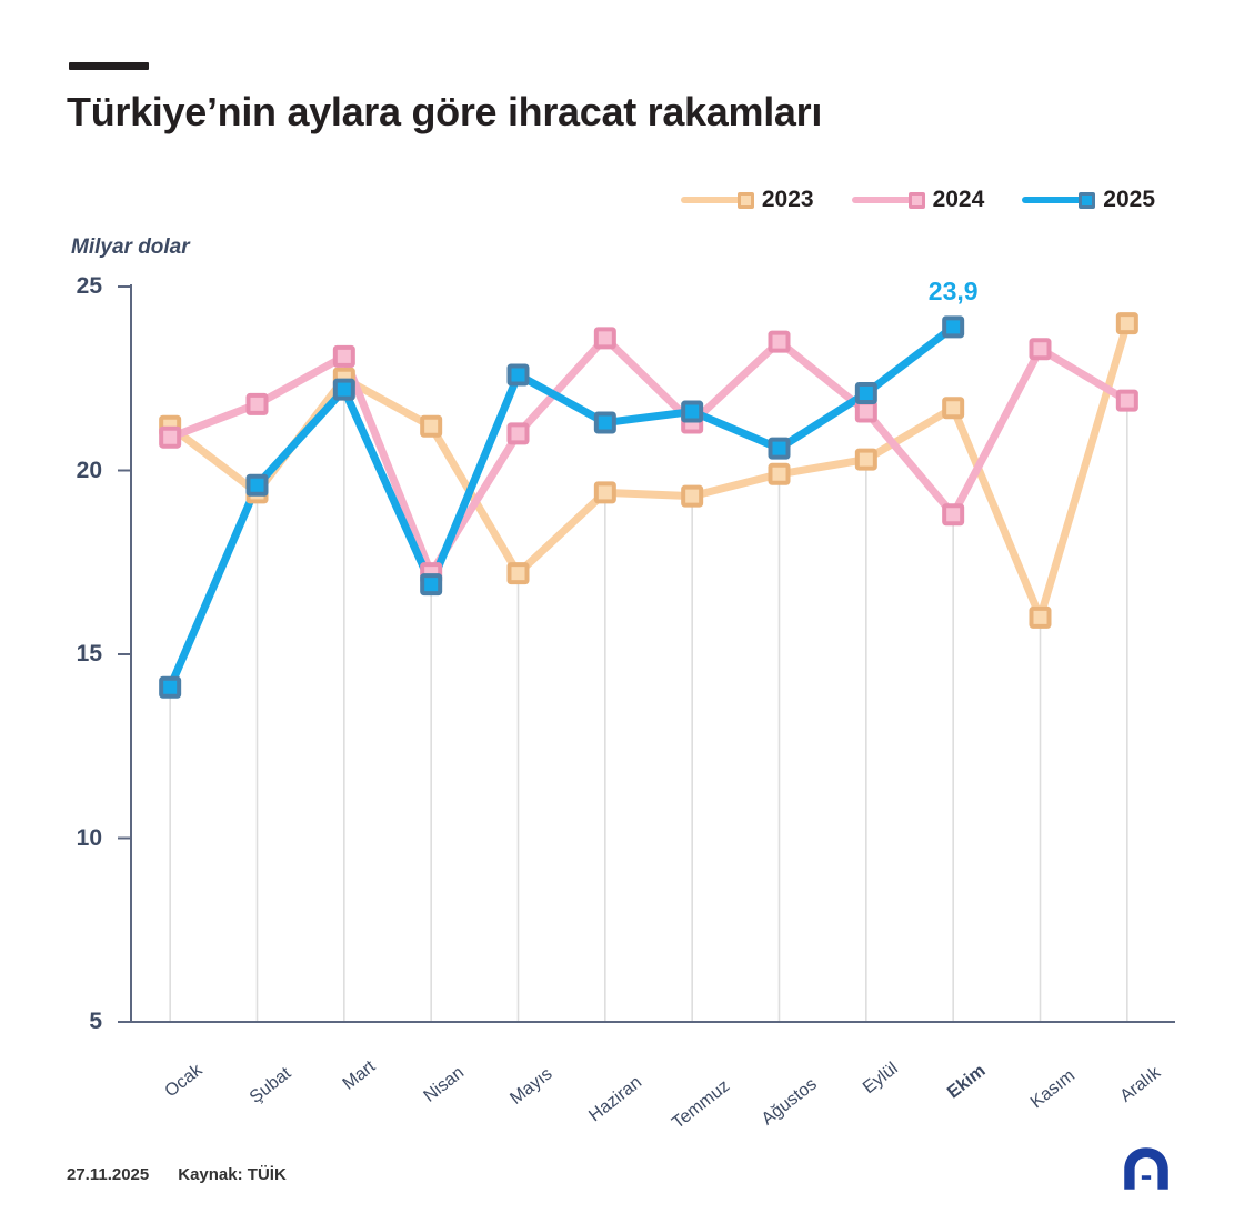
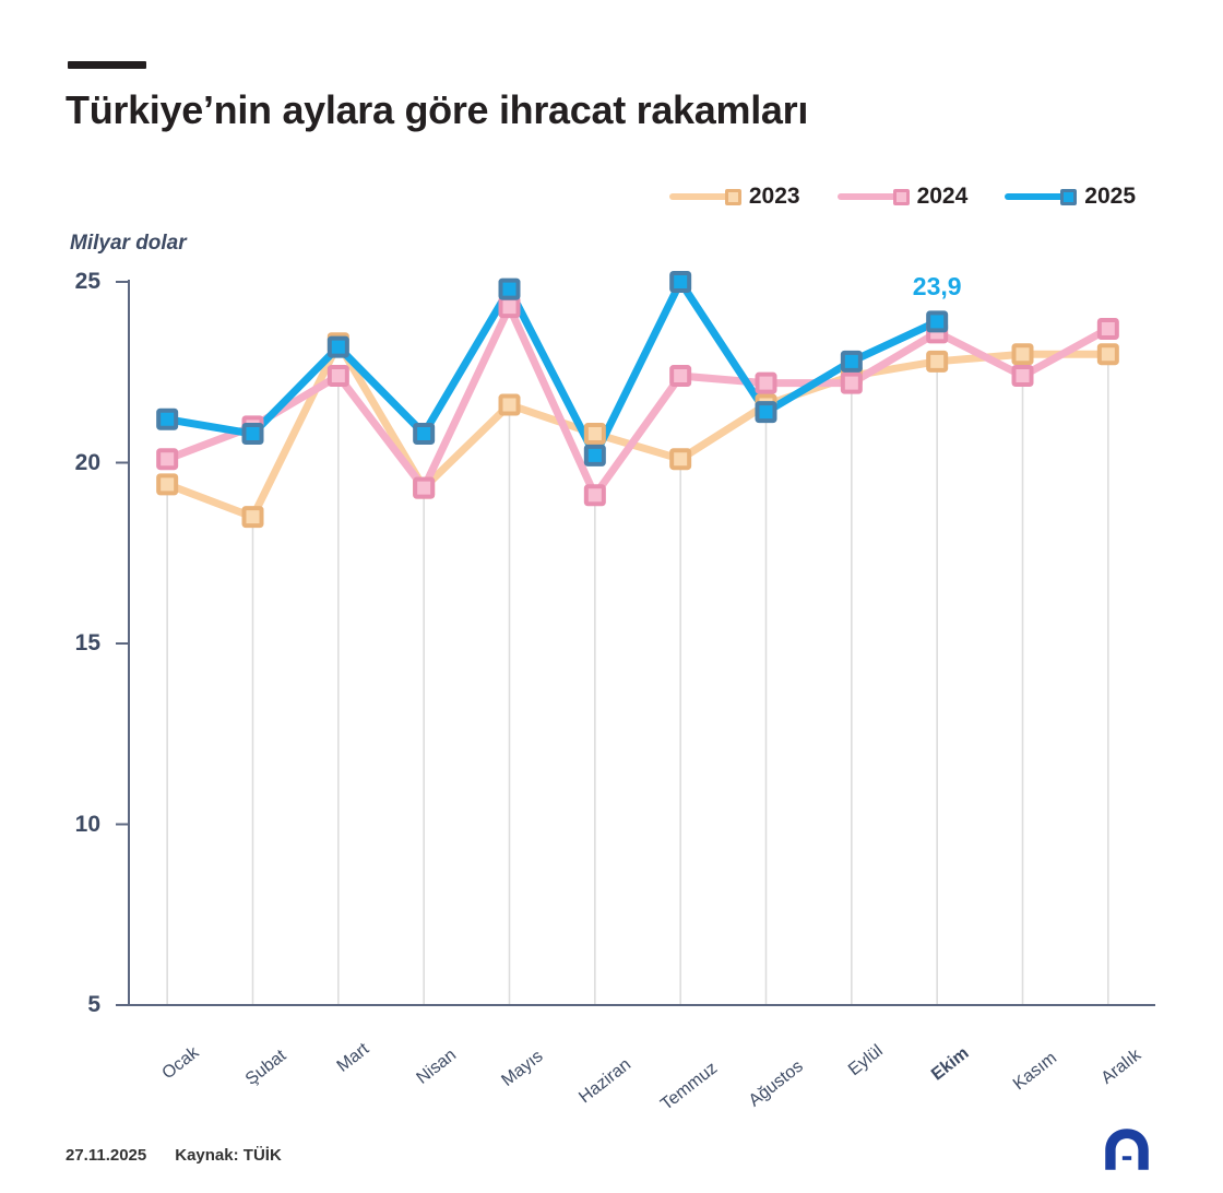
2023/Ocak: 21.2 -> 19.4
2024/Ocak: 20.9 -> 20.1
2025/Ocak: 14.1 -> 21.2
2023/Şubat: 19.4 -> 18.5
2024/Şubat: 21.8 -> 21.0
2025/Şubat: 19.6 -> 20.8
2023/Mart: 22.5 -> 23.3
2024/Mart: 23.1 -> 22.4
2025/Mart: 22.2 -> 23.2
2023/Nisan: 21.2 -> 19.3
2024/Nisan: 17.2 -> 19.3
2025/Nisan: 16.9 -> 20.8
2023/Mayıs: 17.2 -> 21.6
2024/Mayıs: 21.0 -> 24.3
2025/Mayıs: 22.6 -> 24.8
2023/Haziran: 19.4 -> 20.8
2024/Haziran: 23.6 -> 19.1
2025/Haziran: 21.3 -> 20.2
2023/Temmuz: 19.3 -> 20.1
2024/Temmuz: 21.3 -> 22.4
2025/Temmuz: 21.6 -> 25.0
2023/Ağustos: 19.9 -> 21.6
2024/Ağustos: 23.5 -> 22.2
2025/Ağustos: 20.6 -> 21.4
2023/Eylül: 20.3 -> 22.4
2024/Eylül: 21.6 -> 22.2
2025/Eylül: 22.1 -> 22.8
2023/Ekim: 21.7 -> 22.8
2024/Ekim: 18.8 -> 23.6
2023/Kasım: 16.0 -> 23.0
2024/Kasım: 23.3 -> 22.4
2023/Aralık: 24.0 -> 23.0
2024/Aralık: 21.9 -> 23.7
